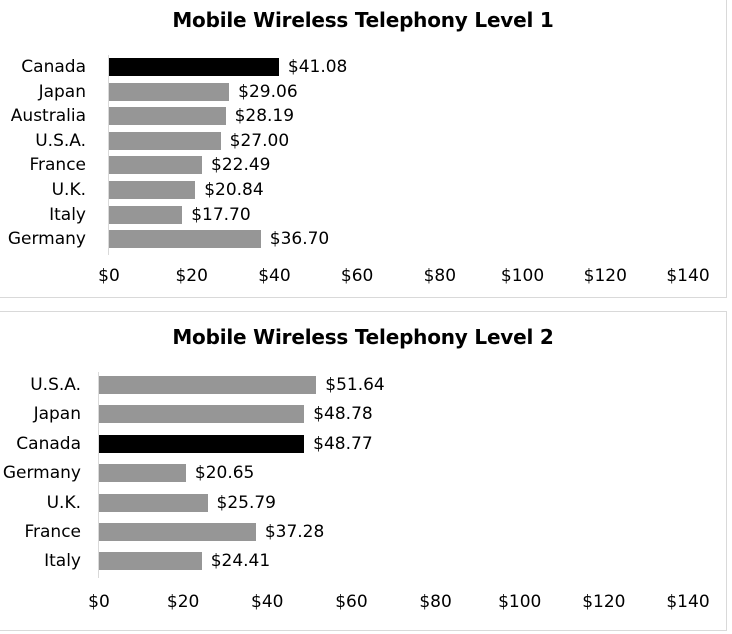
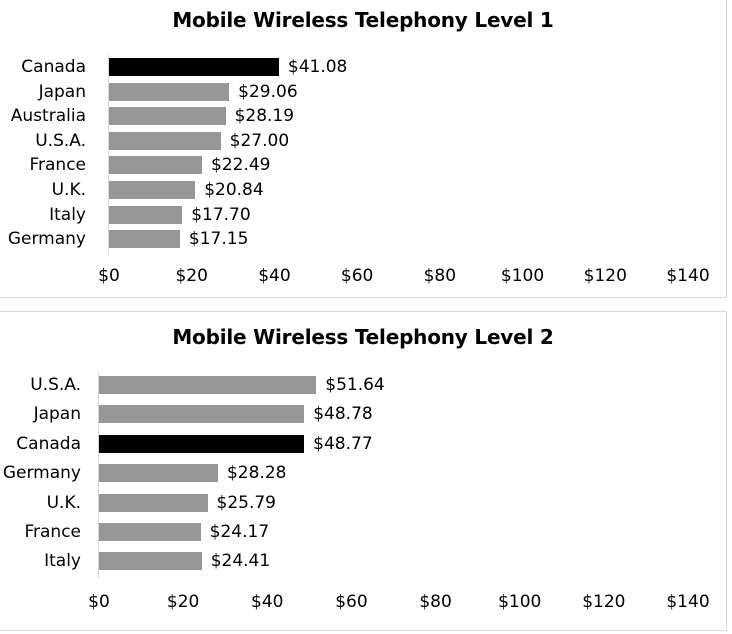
Mobile Wireless Telephony Level 1/Germany: $36.70 -> $17.15
Mobile Wireless Telephony Level 2/Germany: $20.65 -> $28.28
Mobile Wireless Telephony Level 2/France: $37.28 -> $24.17
